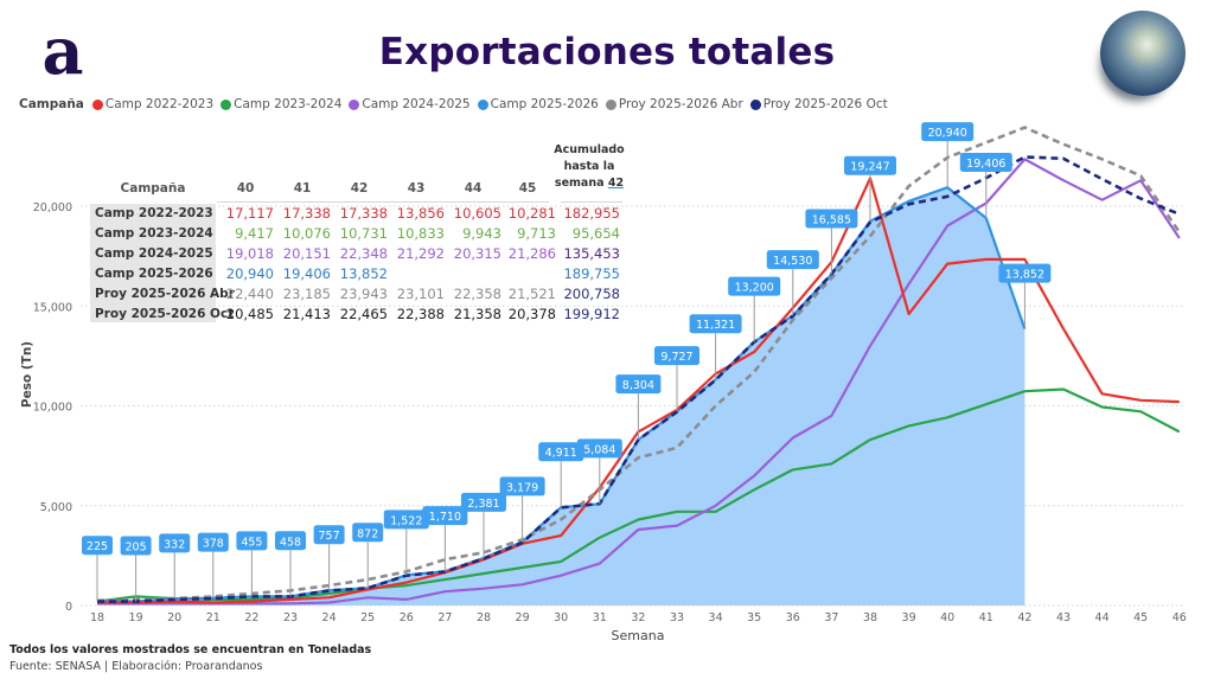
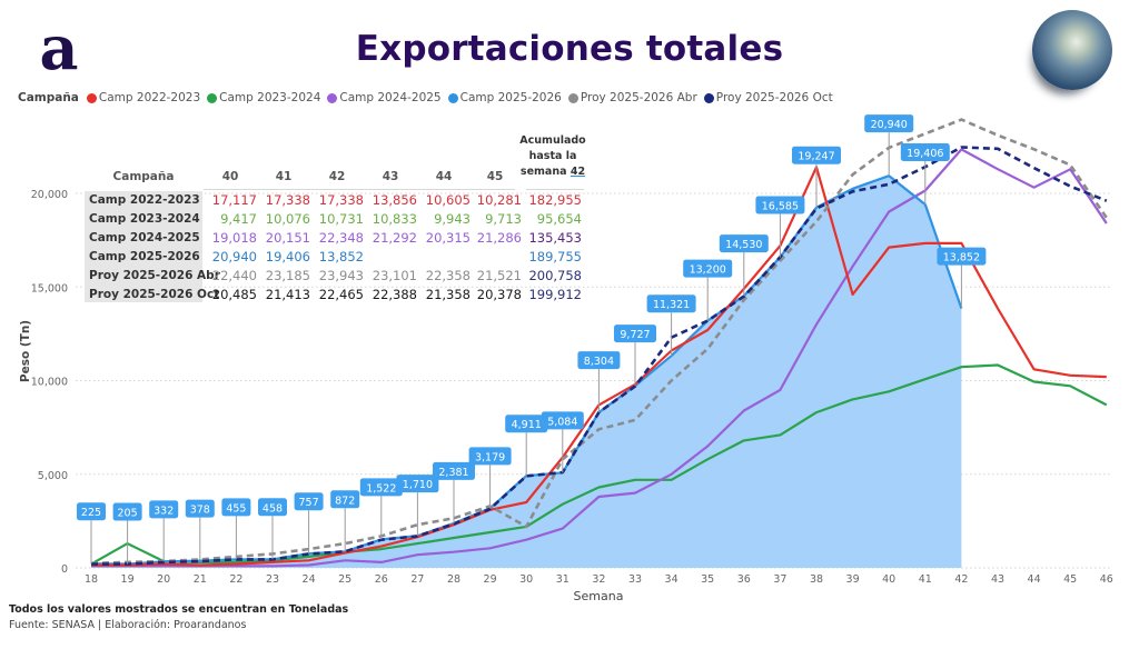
Camp 2023-2024/19: 400 -> 1300
Proy 2025-2026 Abr/30: 4300 -> 2200
Proy 2025-2026 Oct/34: 11300 -> 12300
